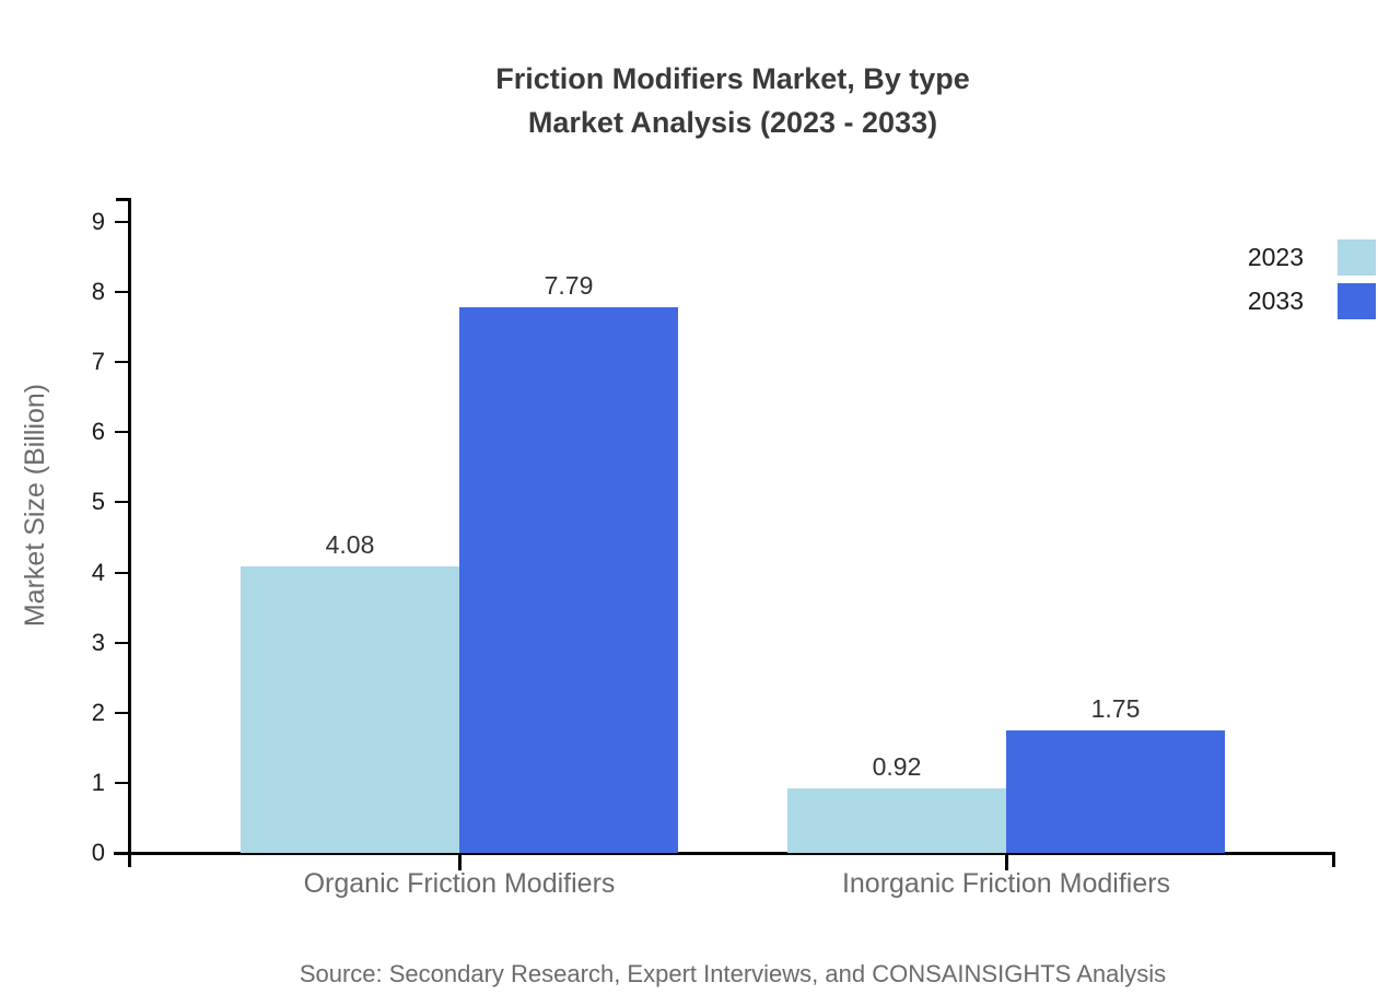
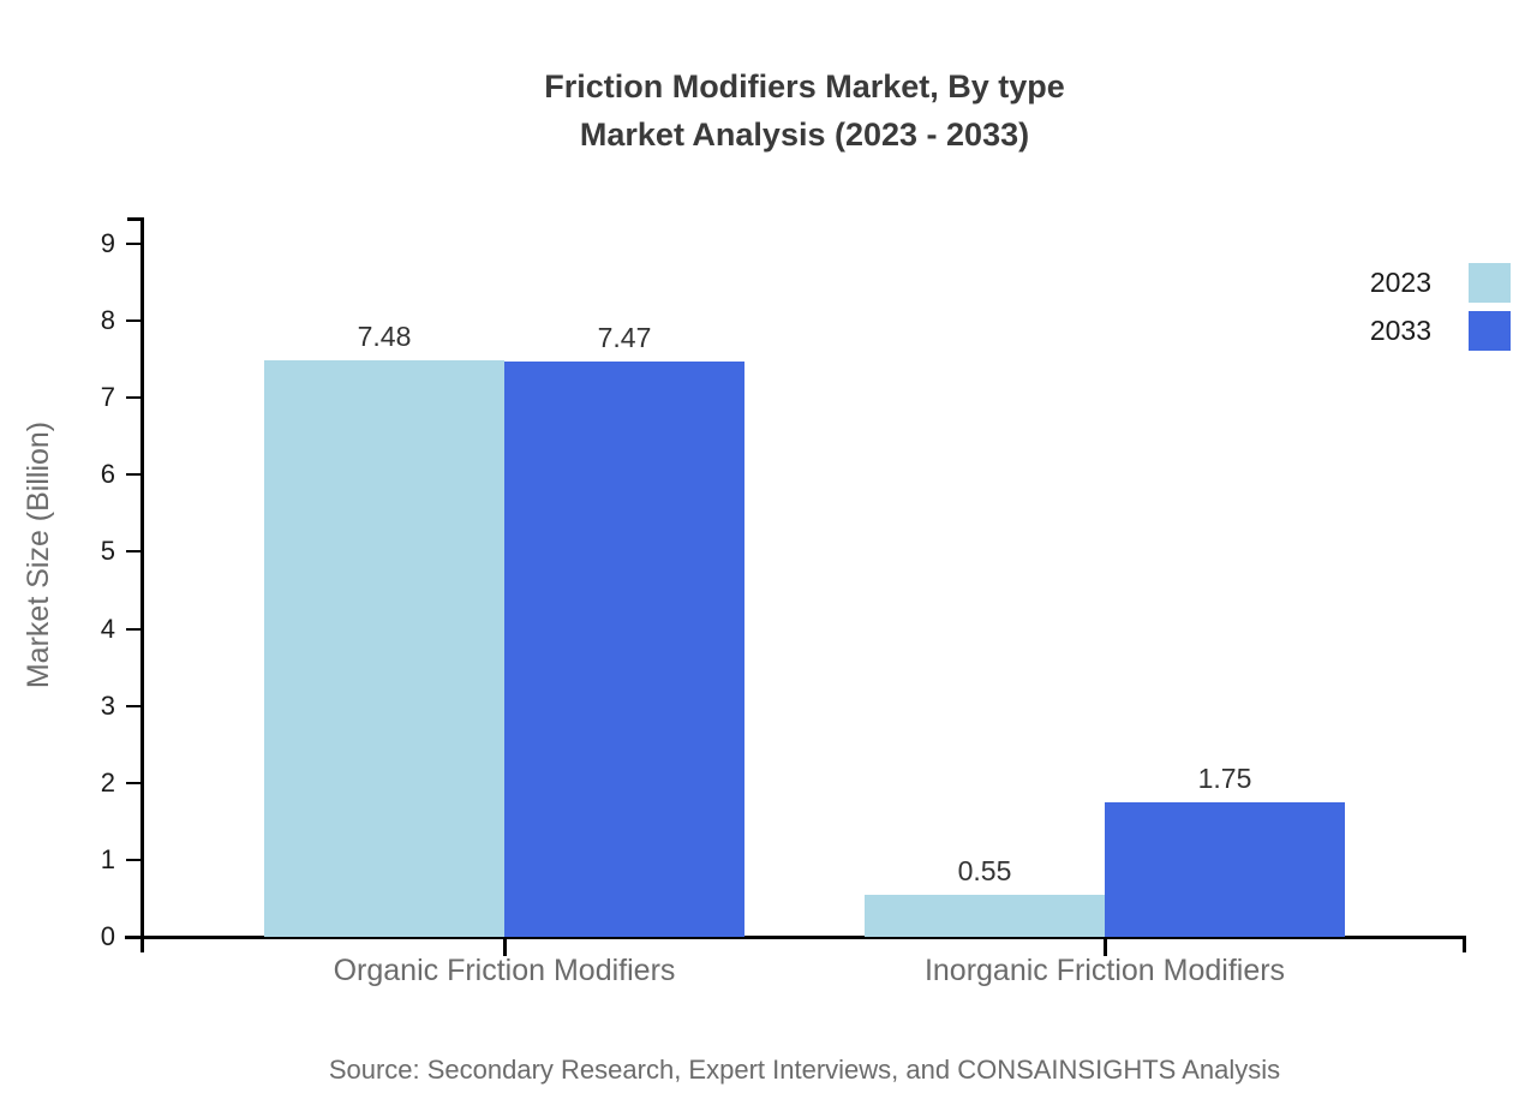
2023/Organic Friction Modifiers: 4.08 -> 7.48
2033/Organic Friction Modifiers: 7.79 -> 7.47
2023/Inorganic Friction Modifiers: 0.92 -> 0.55
